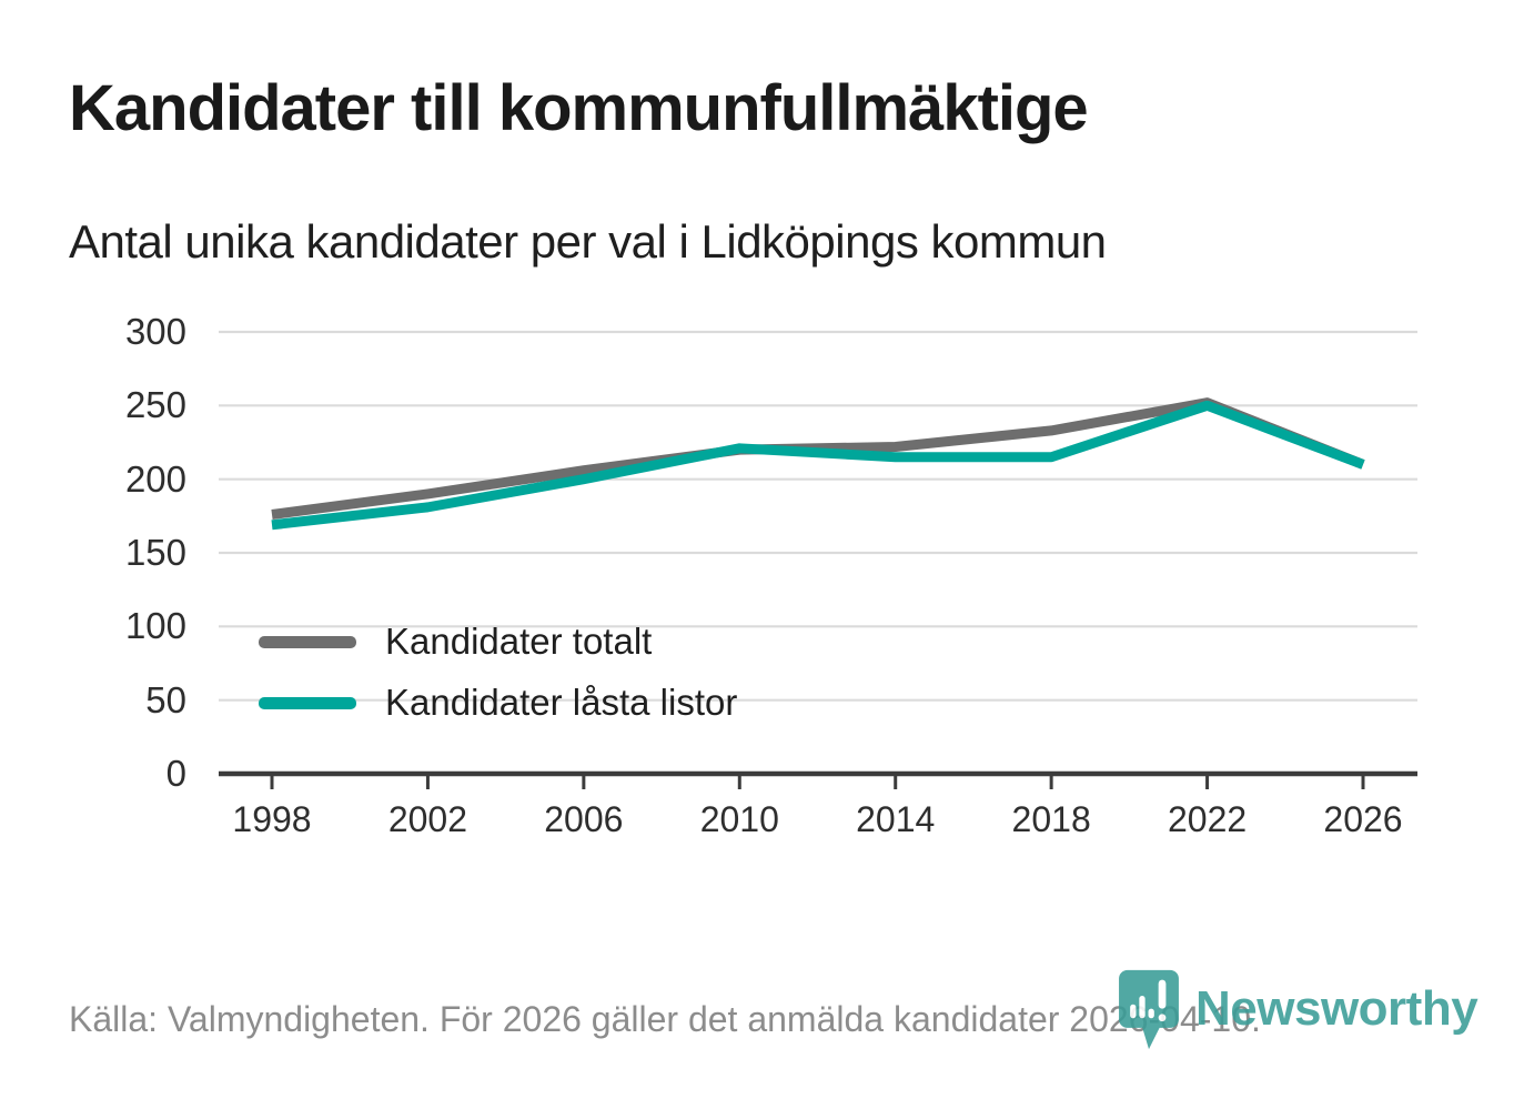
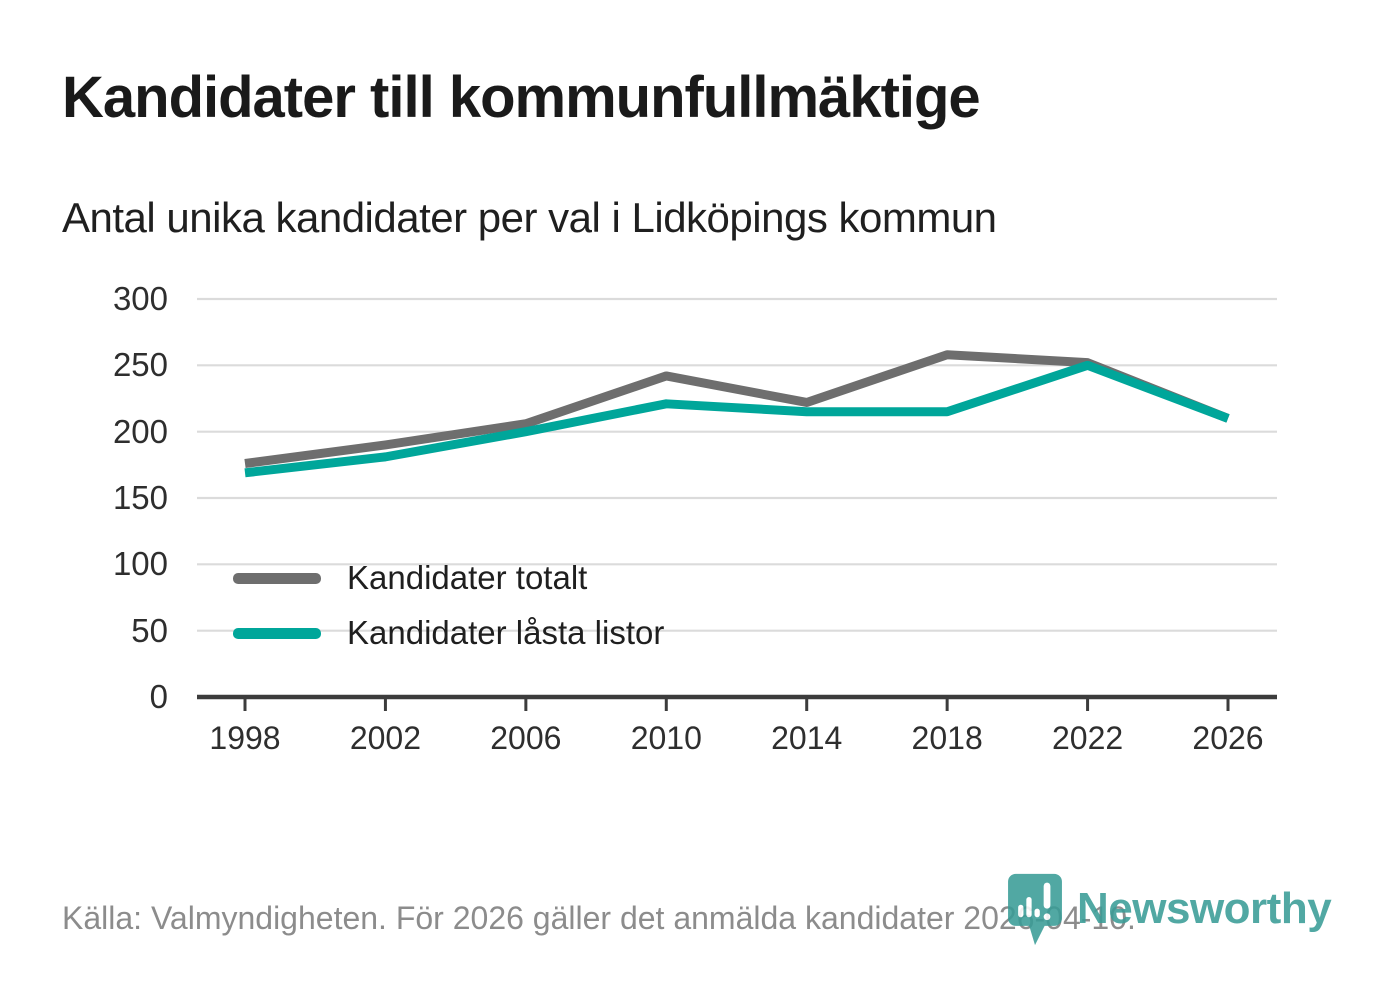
Kandidater totalt/2010: 220 -> 242
Kandidater totalt/2018: 233 -> 258
